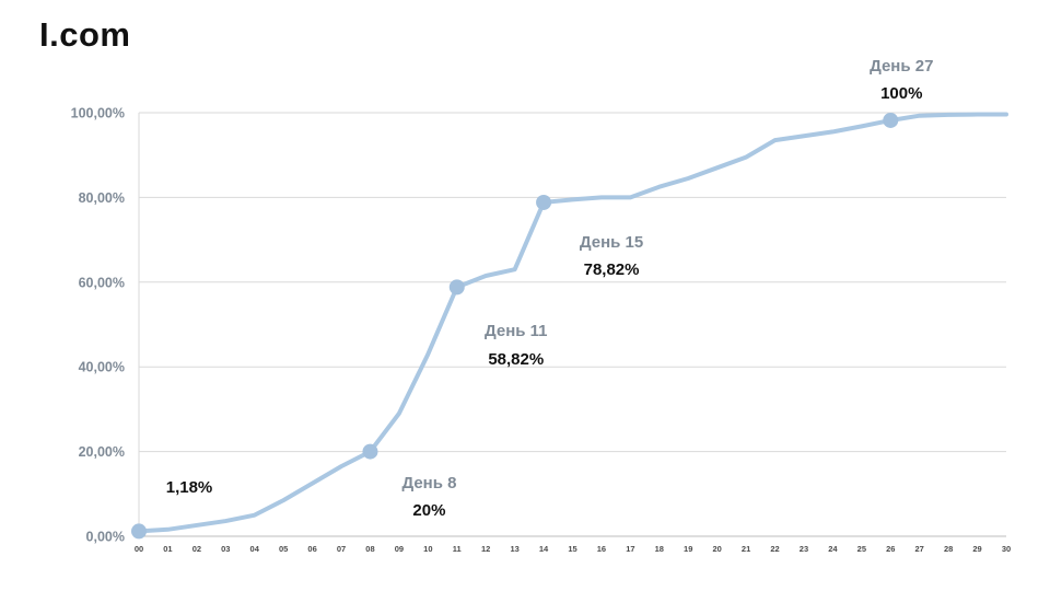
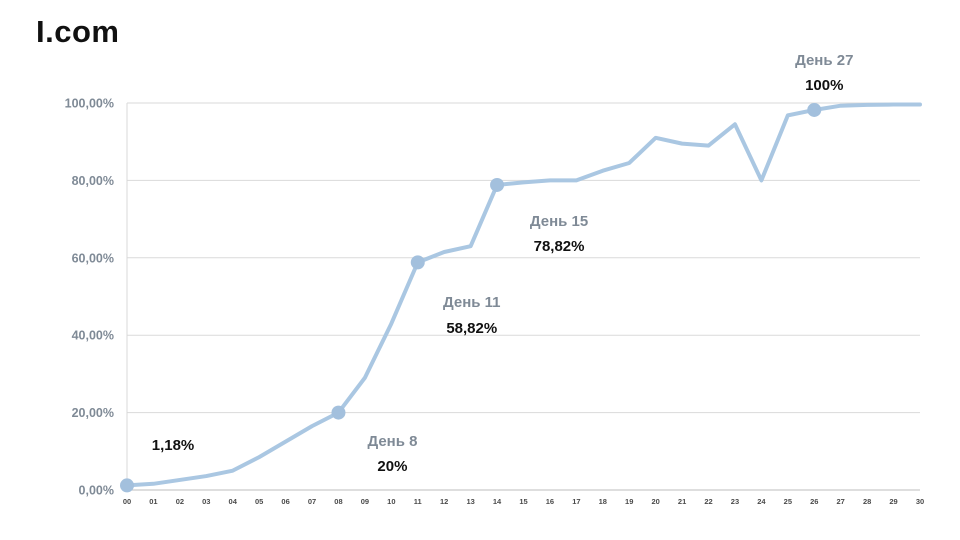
20: 87% -> 91%
22: 94% -> 89%
24: 96% -> 80%
